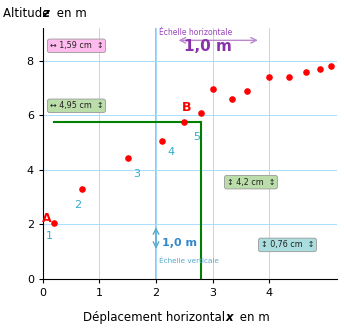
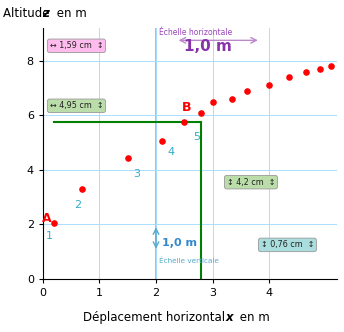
3: 6.95 -> 6.50
4: 7.40 -> 7.10
